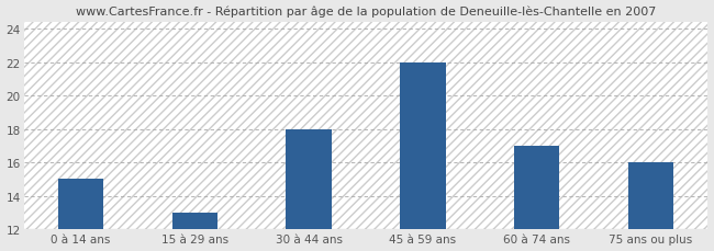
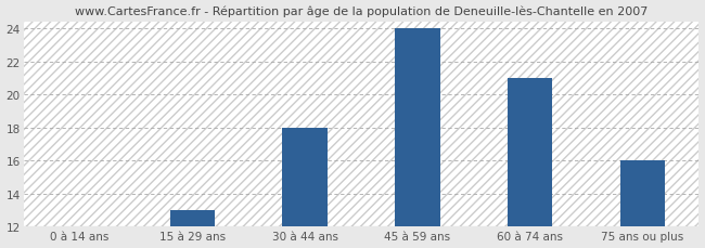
0 à 14 ans: 15 -> 12
45 à 59 ans: 22 -> 24
60 à 74 ans: 17 -> 21
